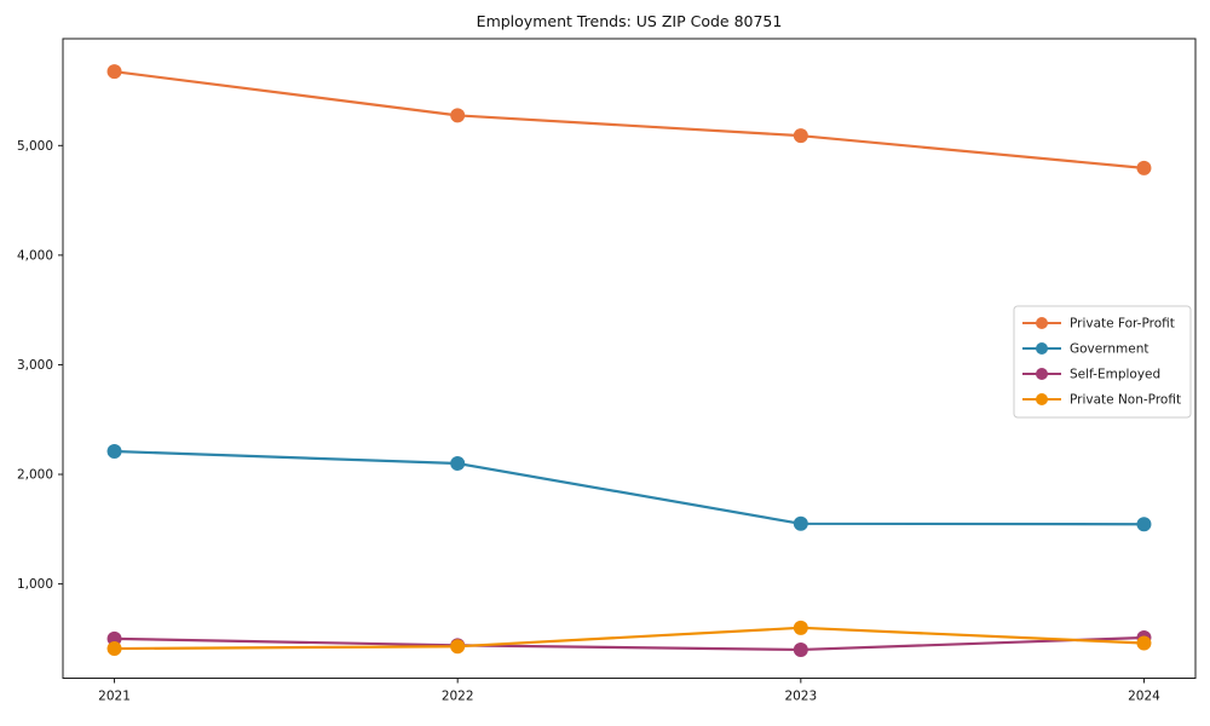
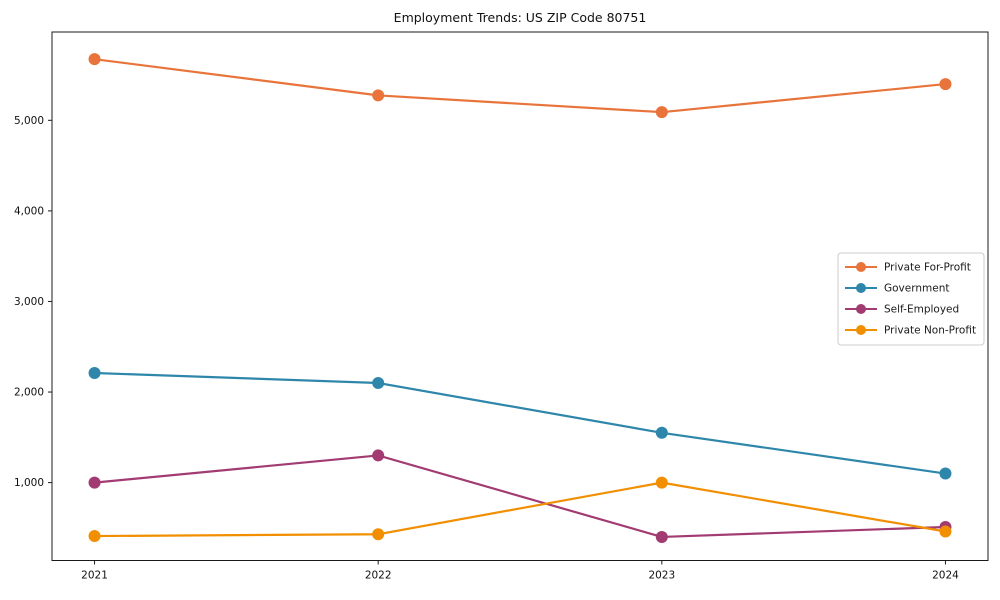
Self-Employed/2021: 500 -> 1000
Self-Employed/2022: 400 -> 1300
Private Non-Profit/2023: 600 -> 1000
Private For-Profit/2024: 4800 -> 5400
Government/2024: 1500 -> 1100
